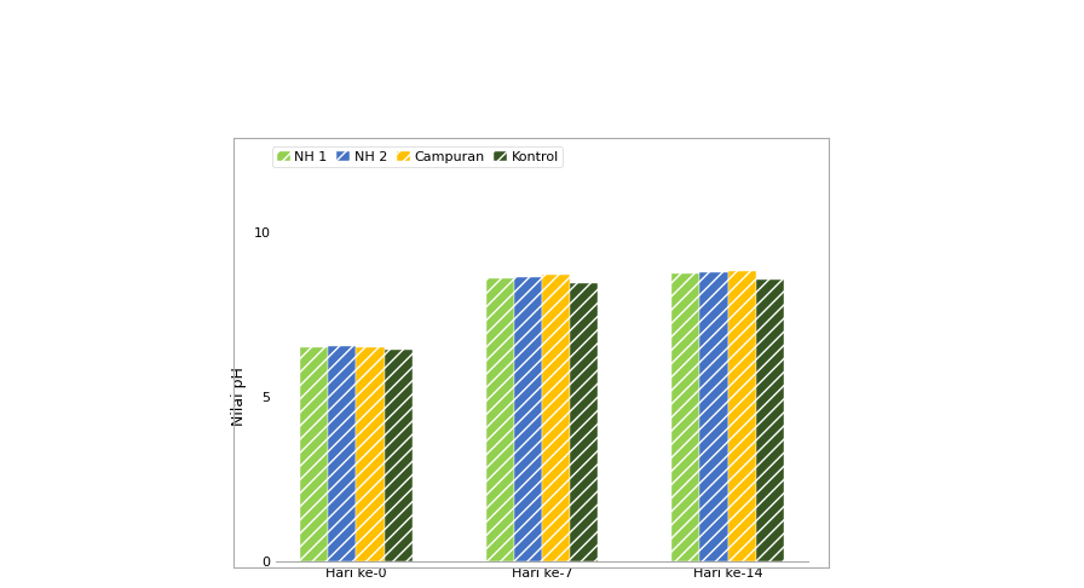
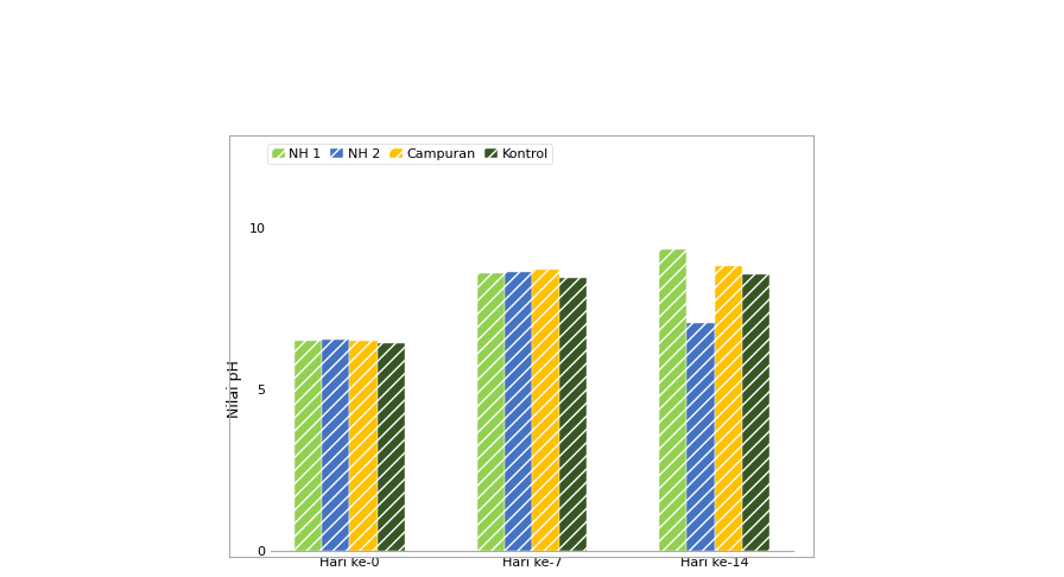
NH 1/Hari ke-14: 8.75 -> 9.35
NH 2/Hari ke-14: 8.79 -> 7.05
